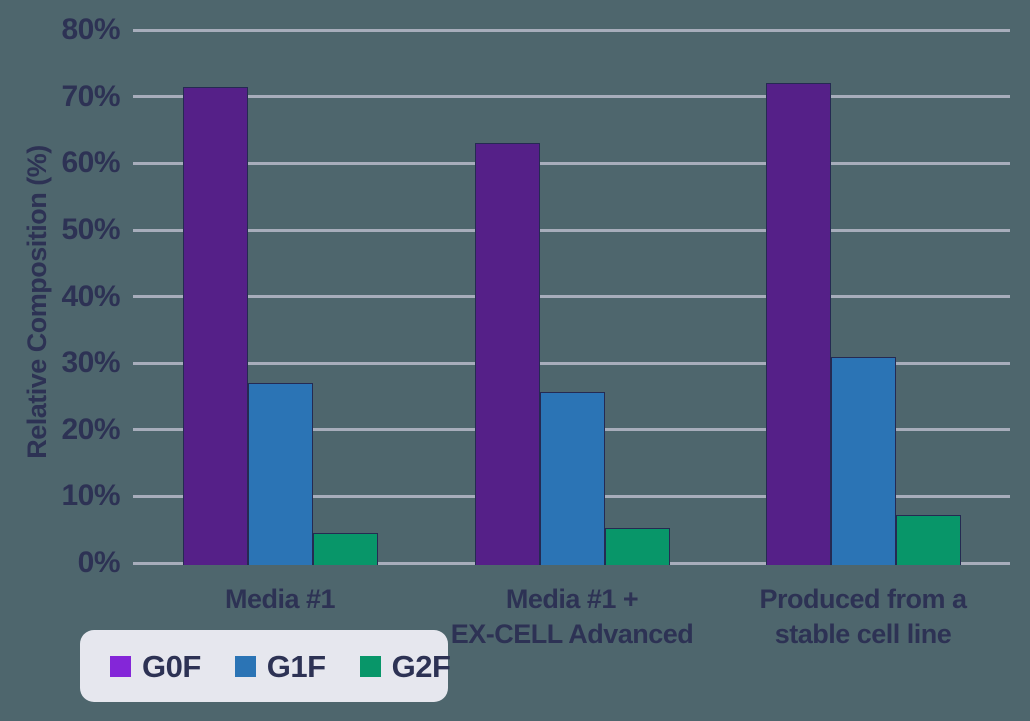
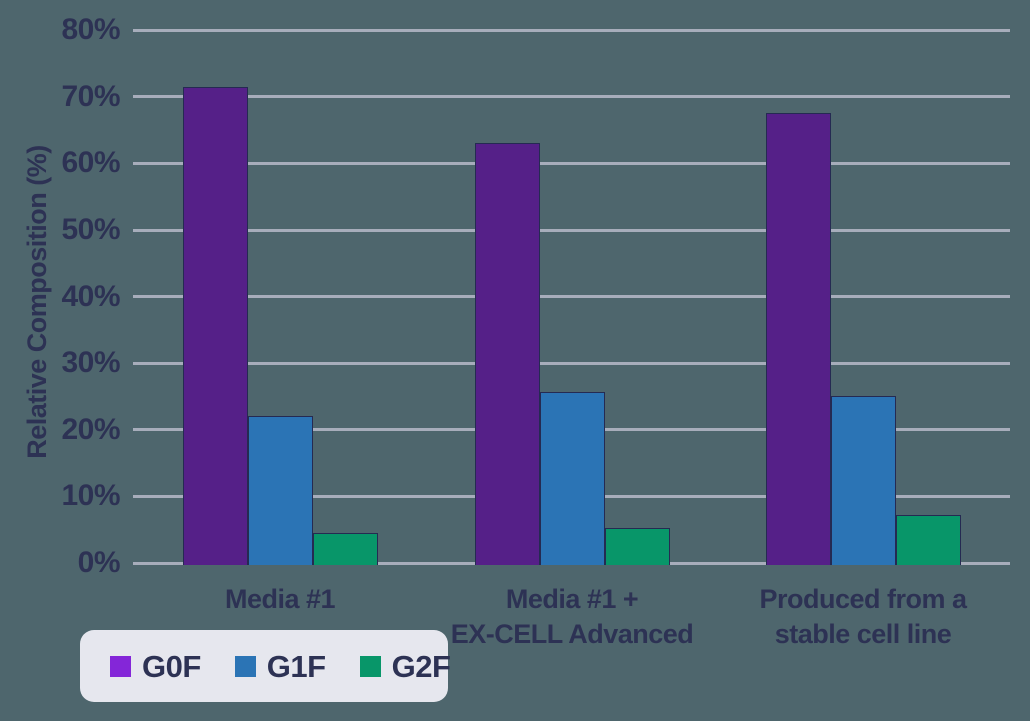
G1F/Media #1: 27% -> 22%
G0F/Produced from a stable cell line: 72% -> 68%
G1F/Produced from a stable cell line: 31% -> 25%
